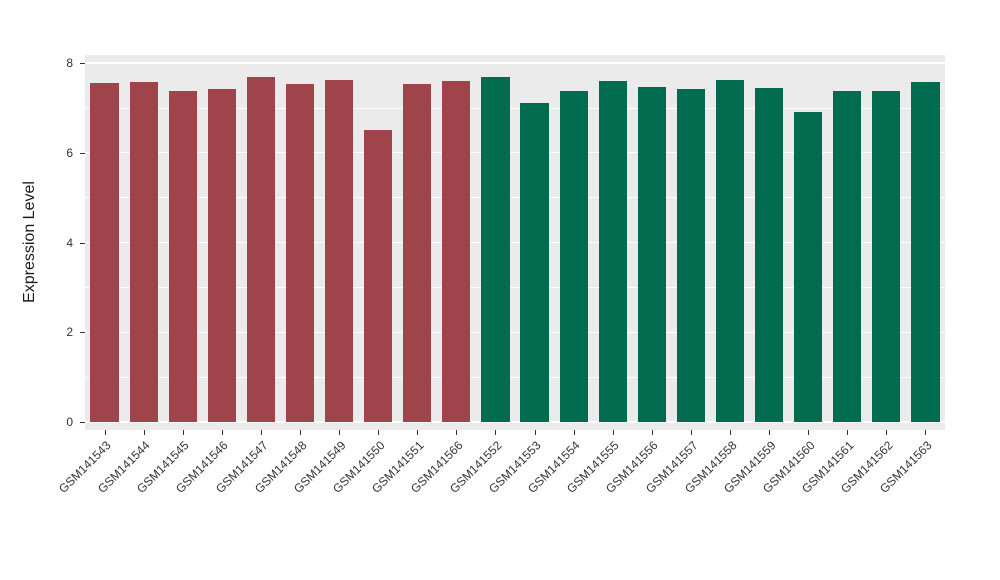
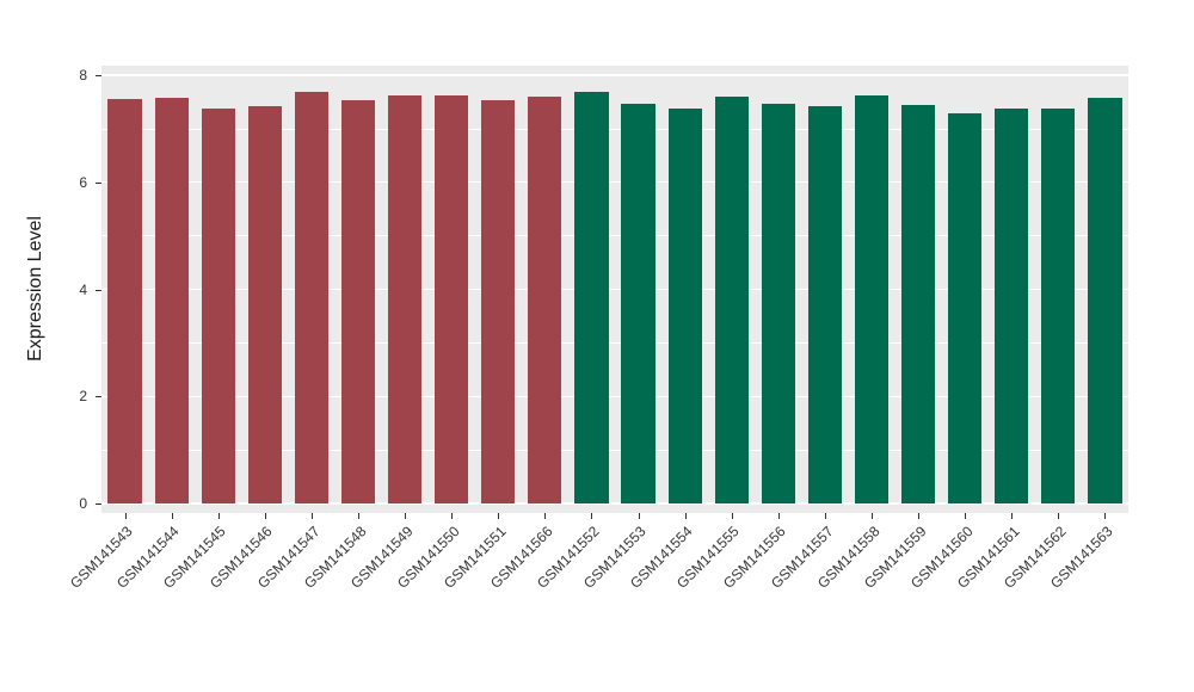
GSM141550: 6.5 -> 7.6
GSM141553: 7.1 -> 7.5
GSM141560: 6.9 -> 7.3
